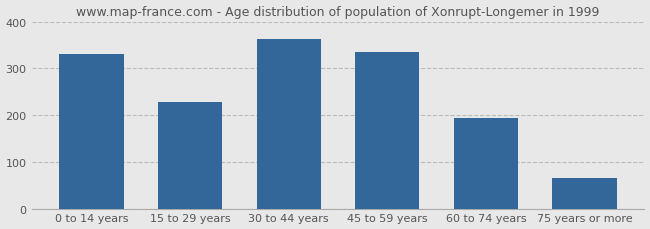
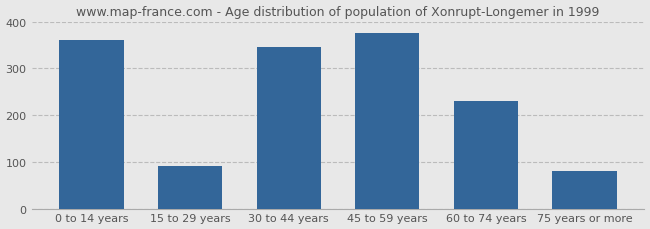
0 to 14 years: 330 -> 360
15 to 29 years: 227 -> 90
30 to 44 years: 362 -> 345
45 to 59 years: 334 -> 375
60 to 74 years: 193 -> 230
75 years or more: 65 -> 80
